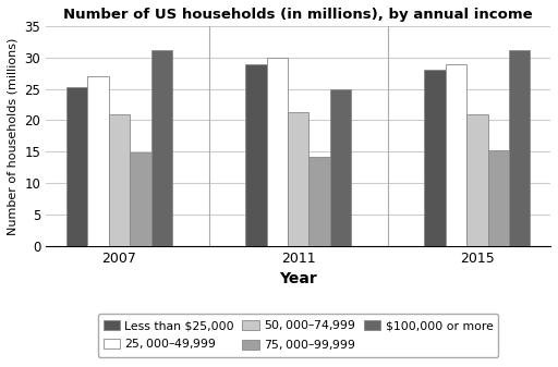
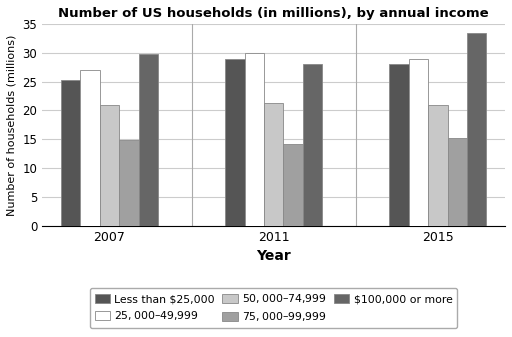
$100,000 or more/2007: 31.2 -> 29.7
$100,000 or more/2011: 25.0 -> 28.0
$100,000 or more/2015: 31.2 -> 33.5
